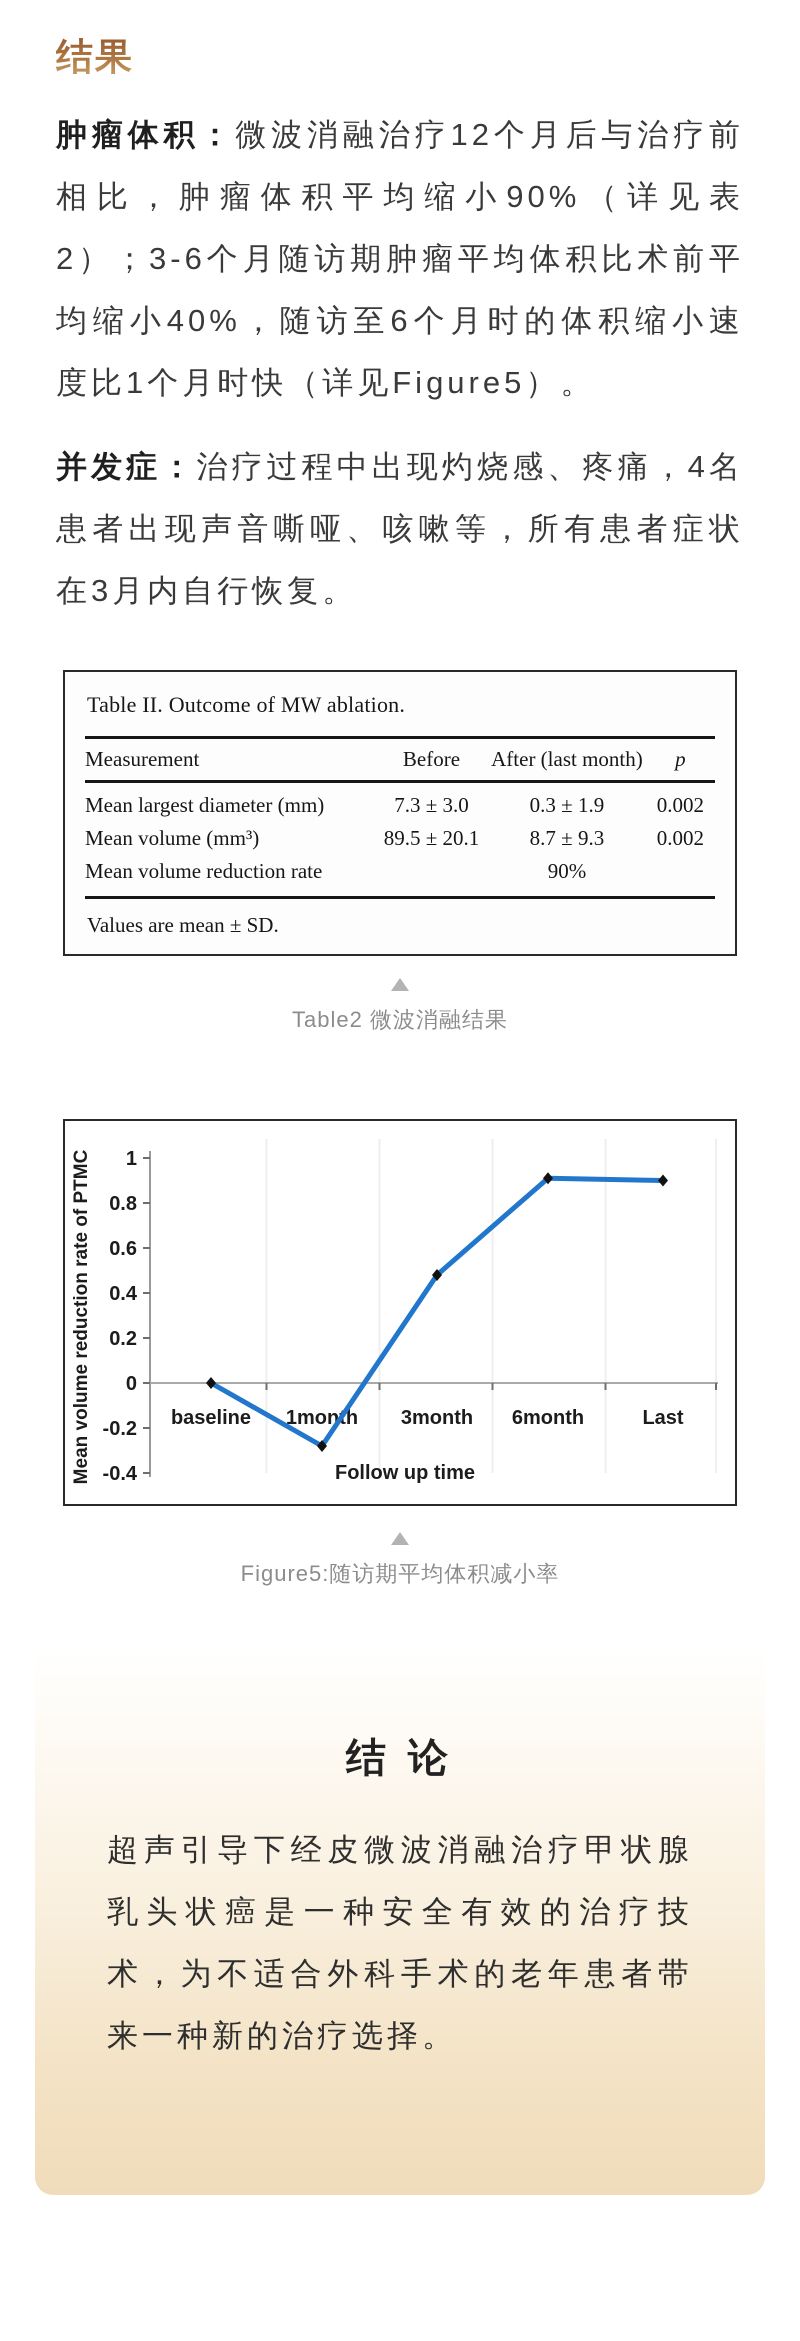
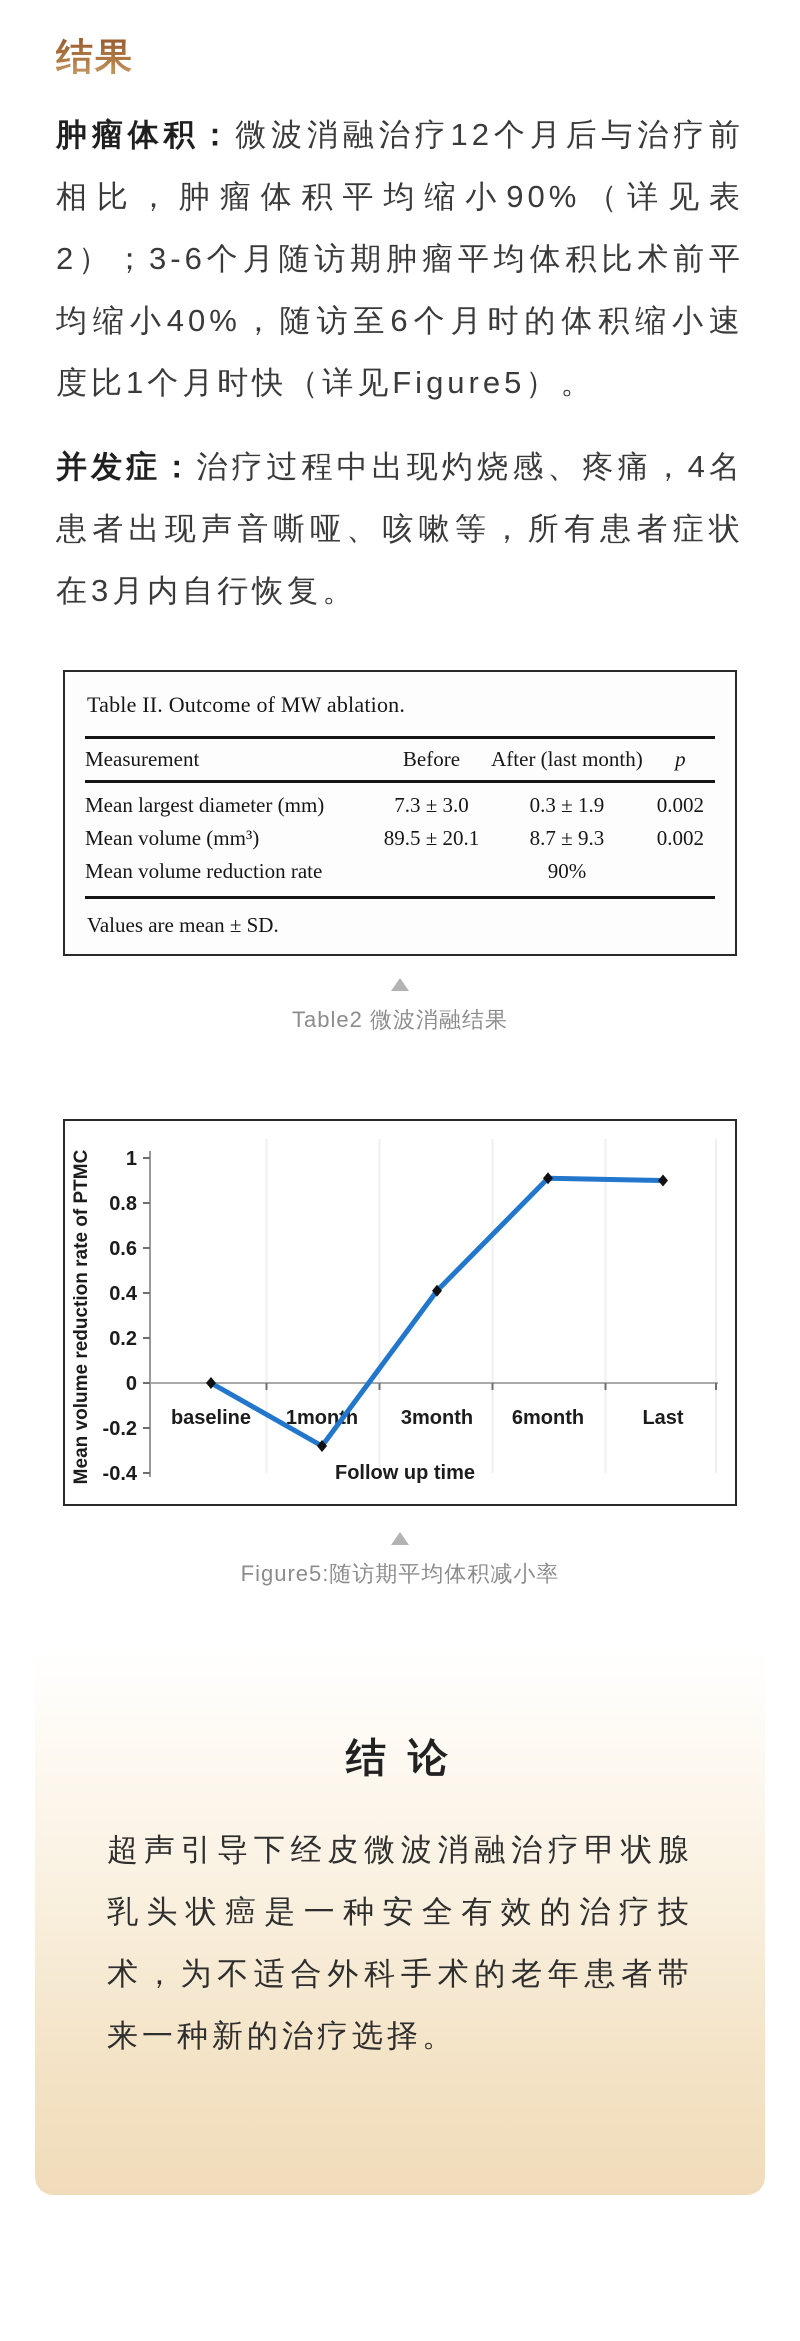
3month: 0.48 -> 0.41
